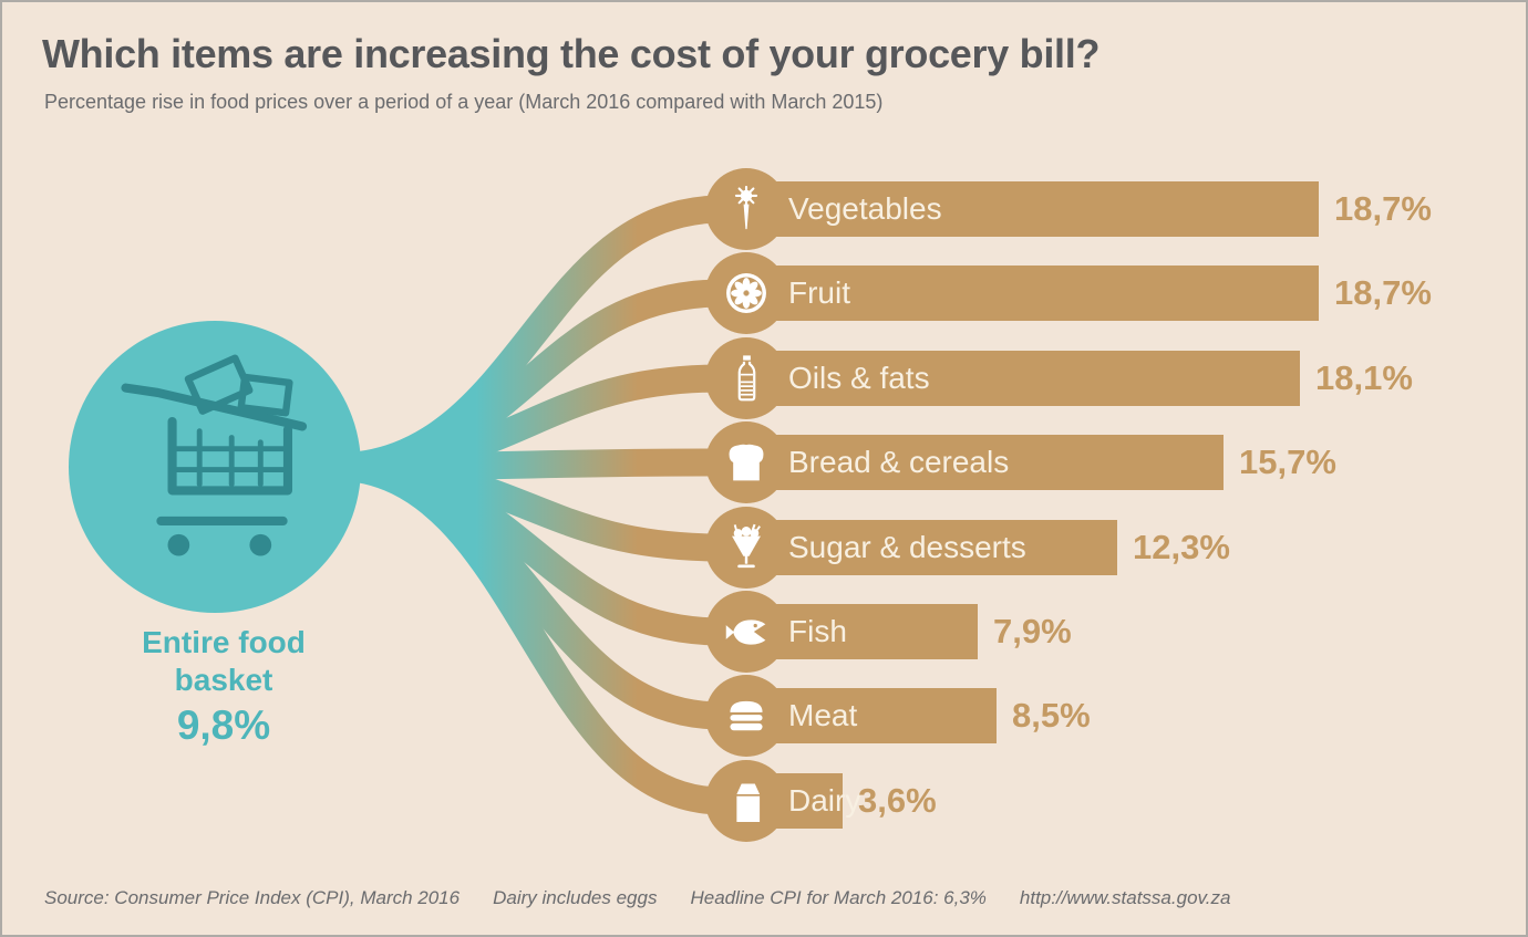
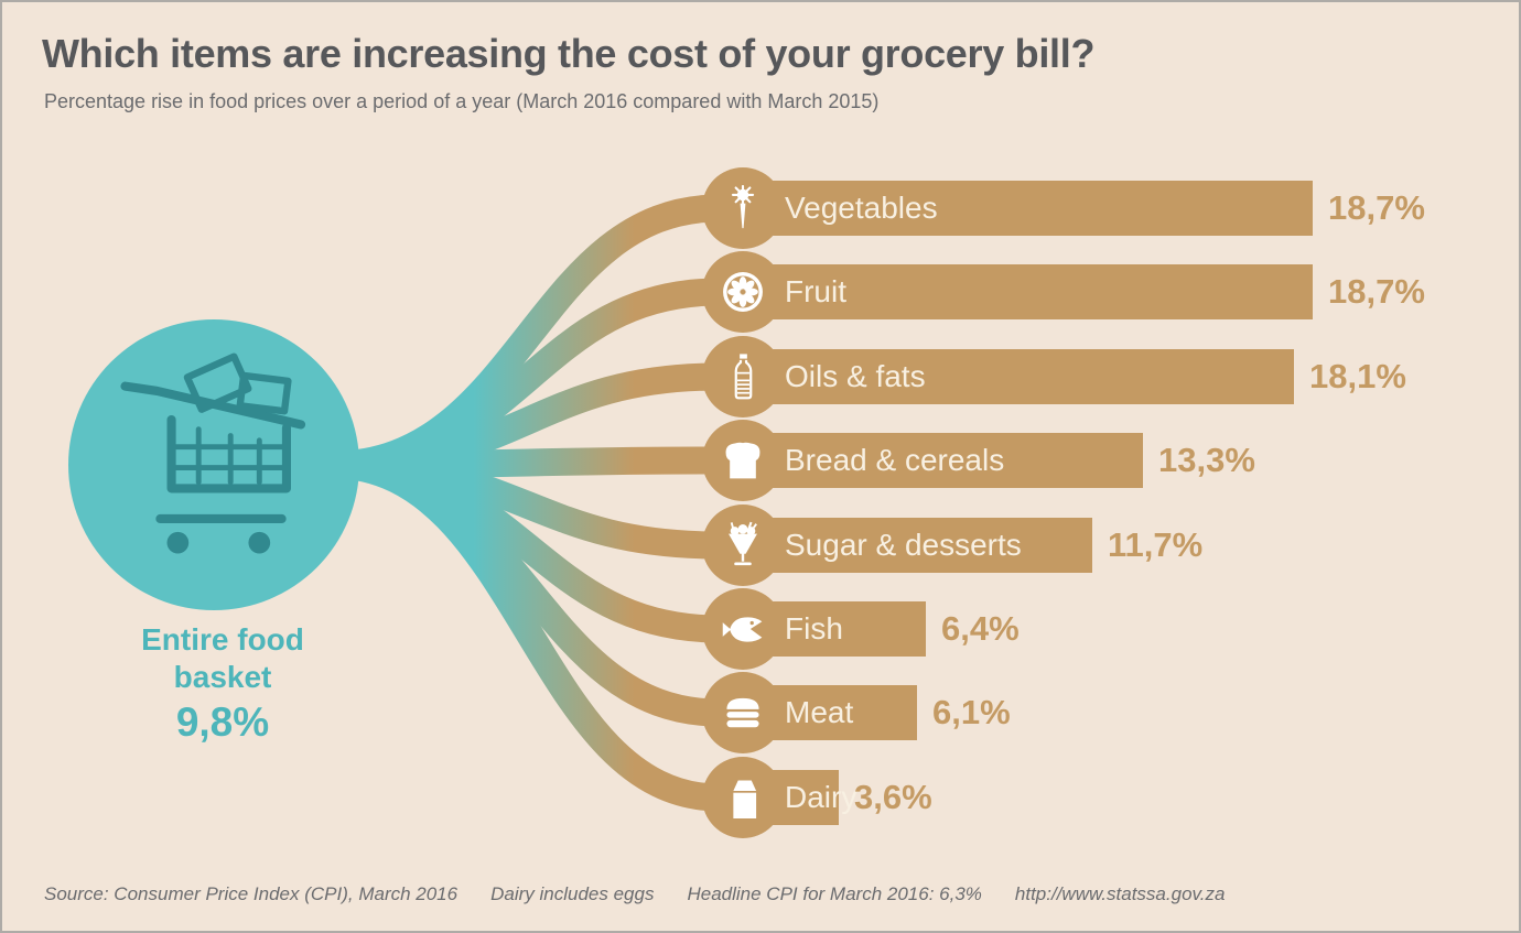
Bread & cereals: 15,7% -> 13,3%
Sugar & desserts: 12,3% -> 11,7%
Fish: 7,9% -> 6,4%
Meat: 8,5% -> 6,1%
